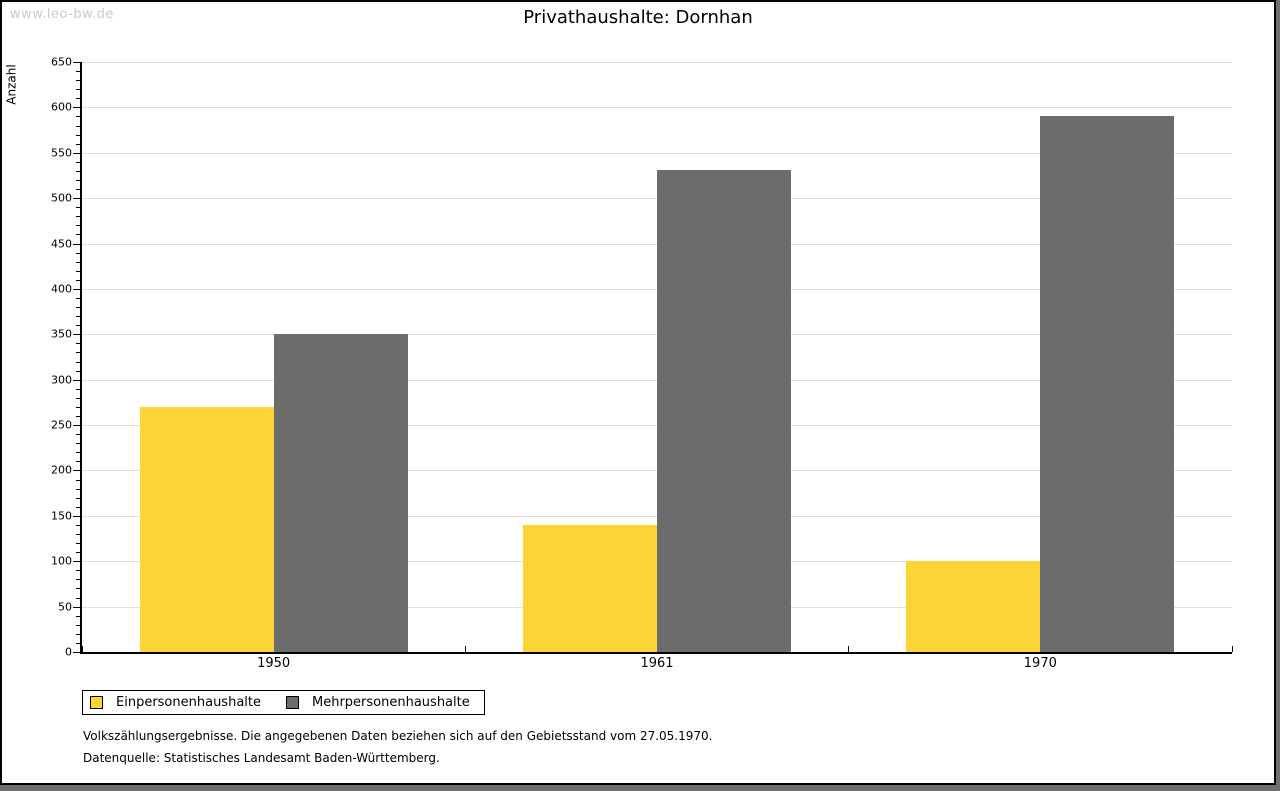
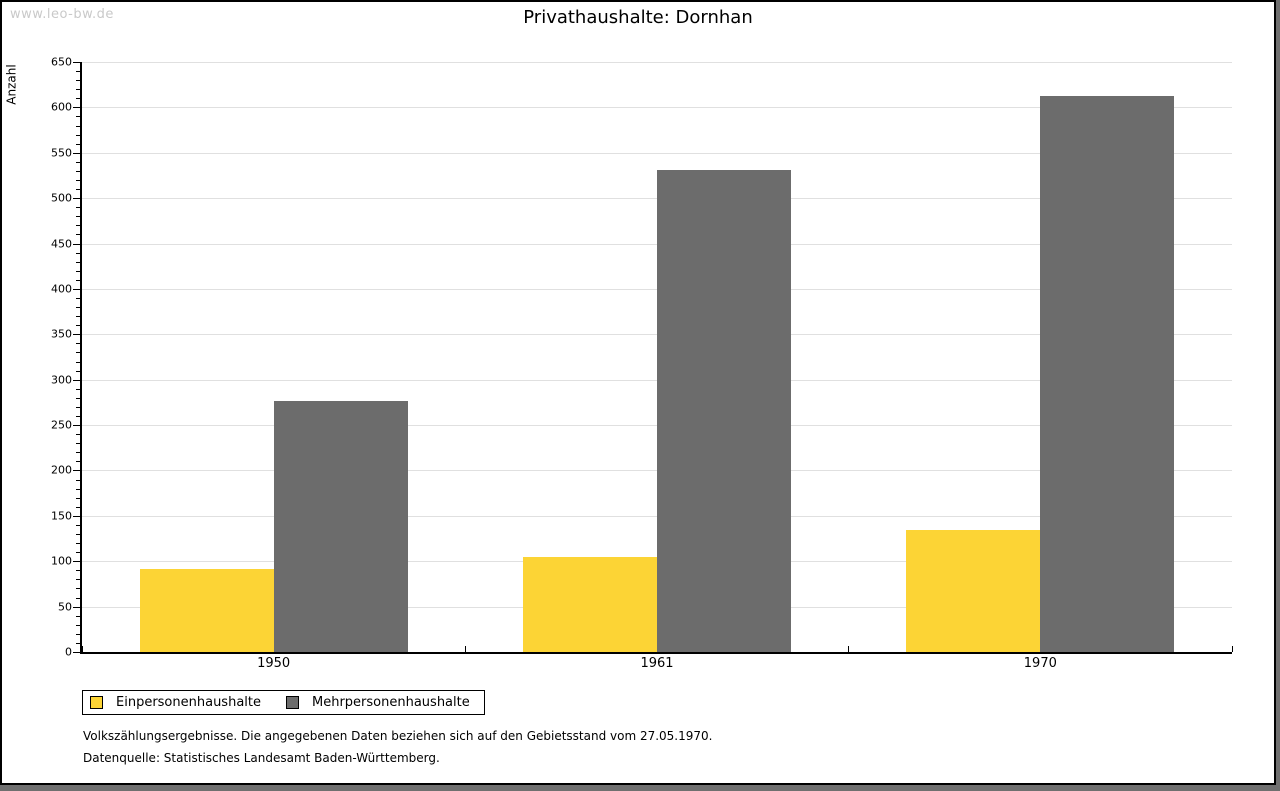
Einpersonenhaushalte/1950: 270 -> 90
Mehrpersonenhaushalte/1950: 350 -> 280
Einpersonenhaushalte/1961: 140 -> 100
Einpersonenhaushalte/1970: 100 -> 130
Mehrpersonenhaushalte/1970: 590 -> 610
